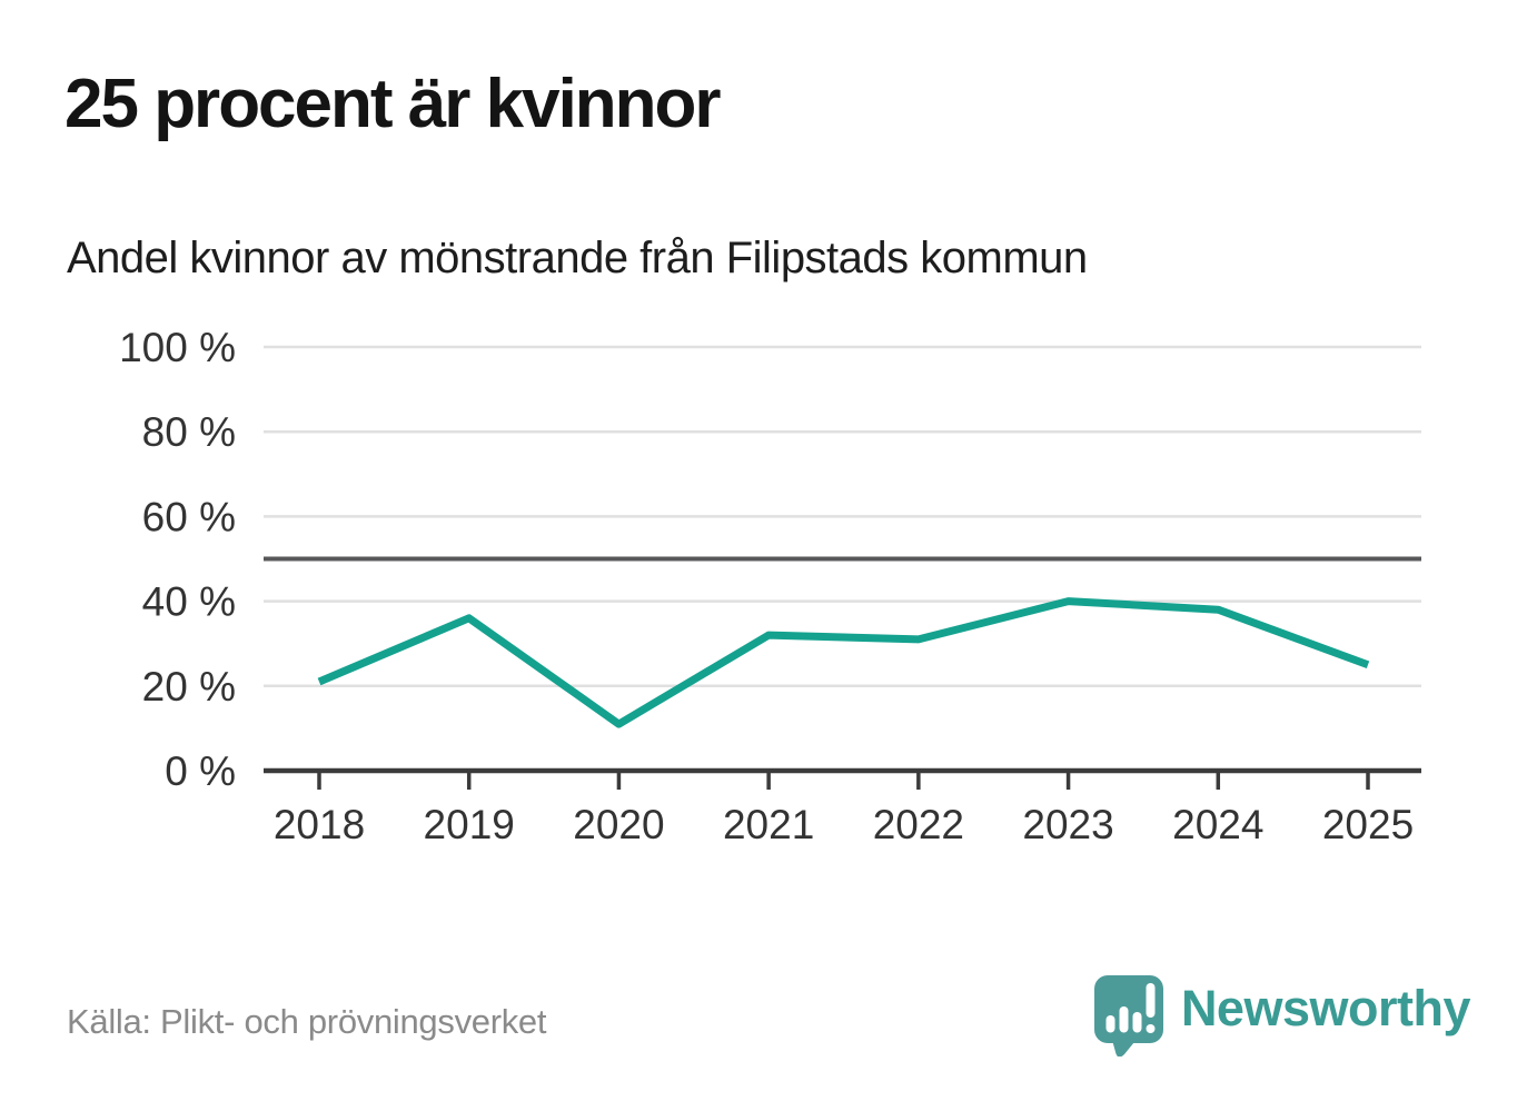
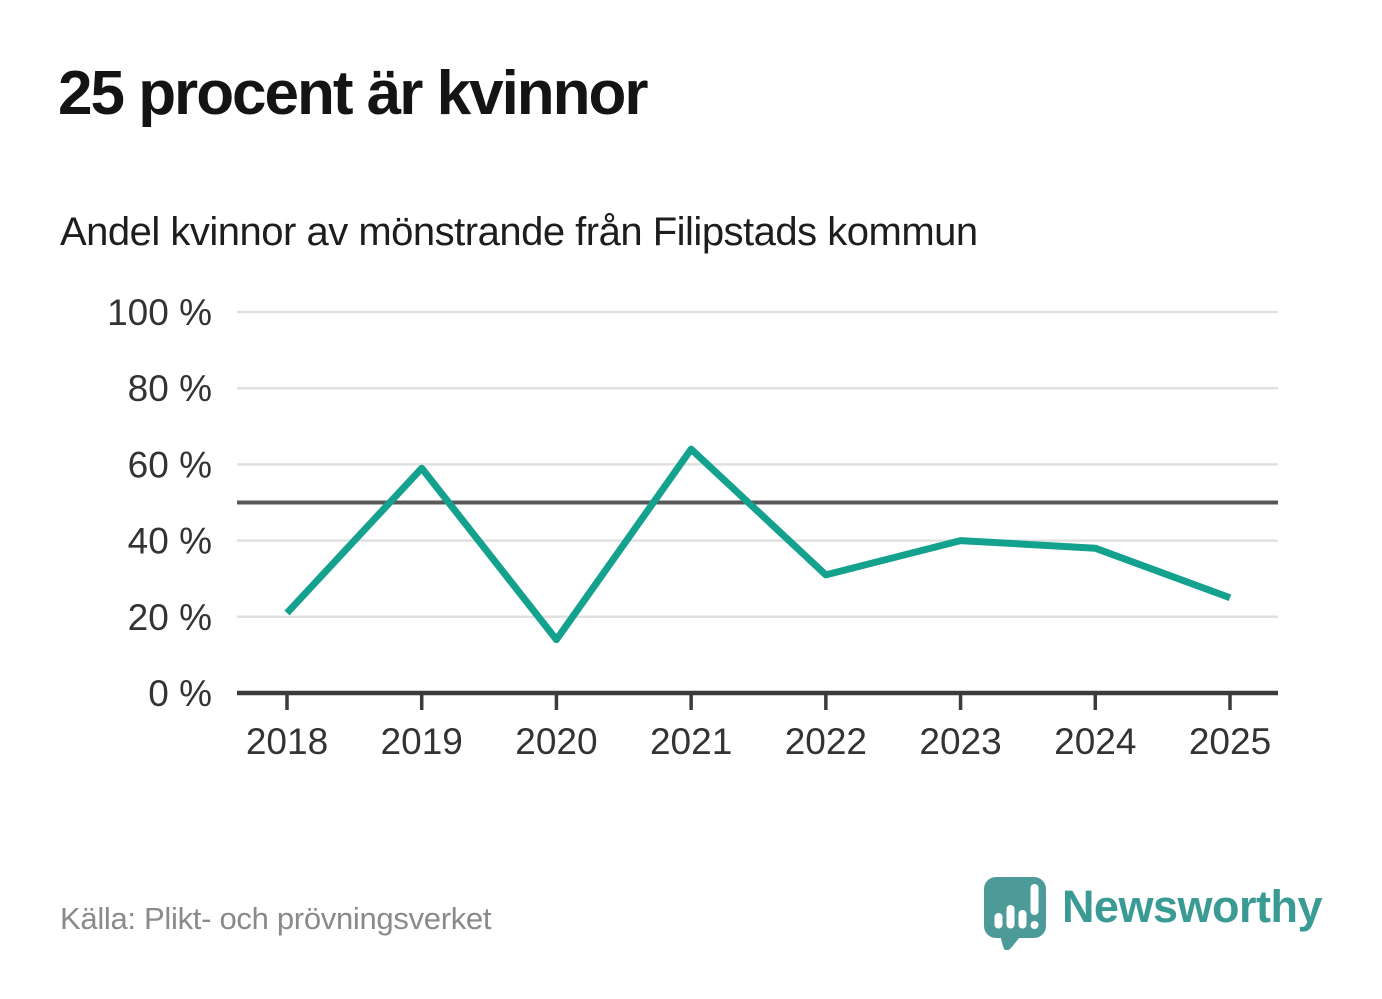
2019: 36% -> 59%
2020: 11% -> 14%
2021: 32% -> 64%
